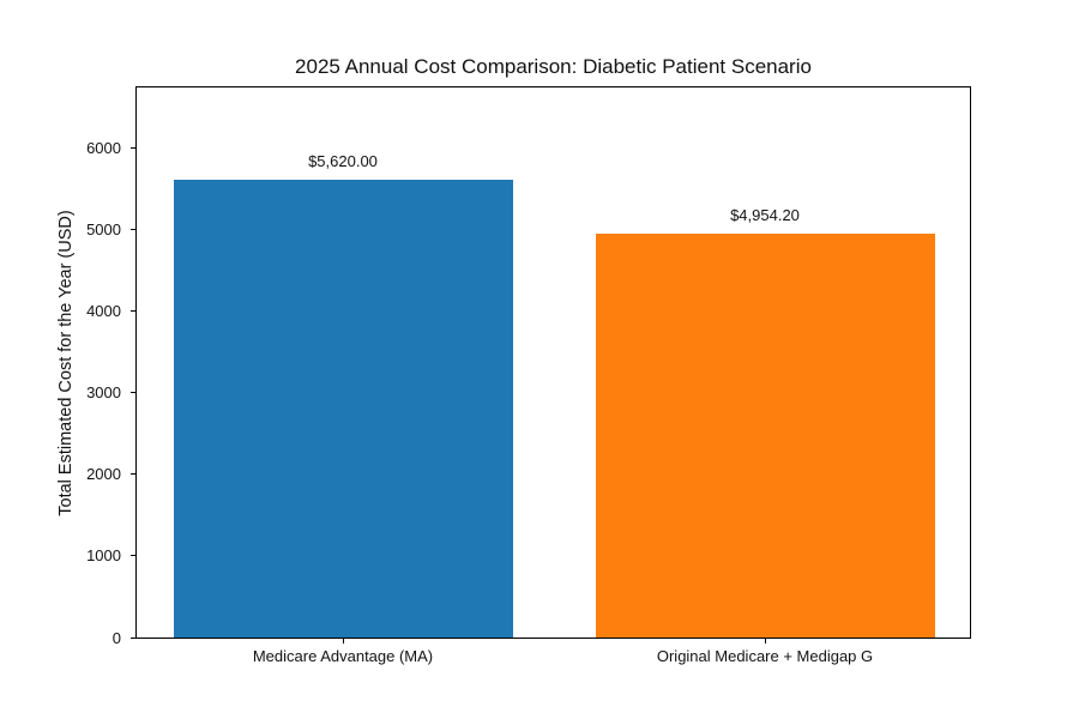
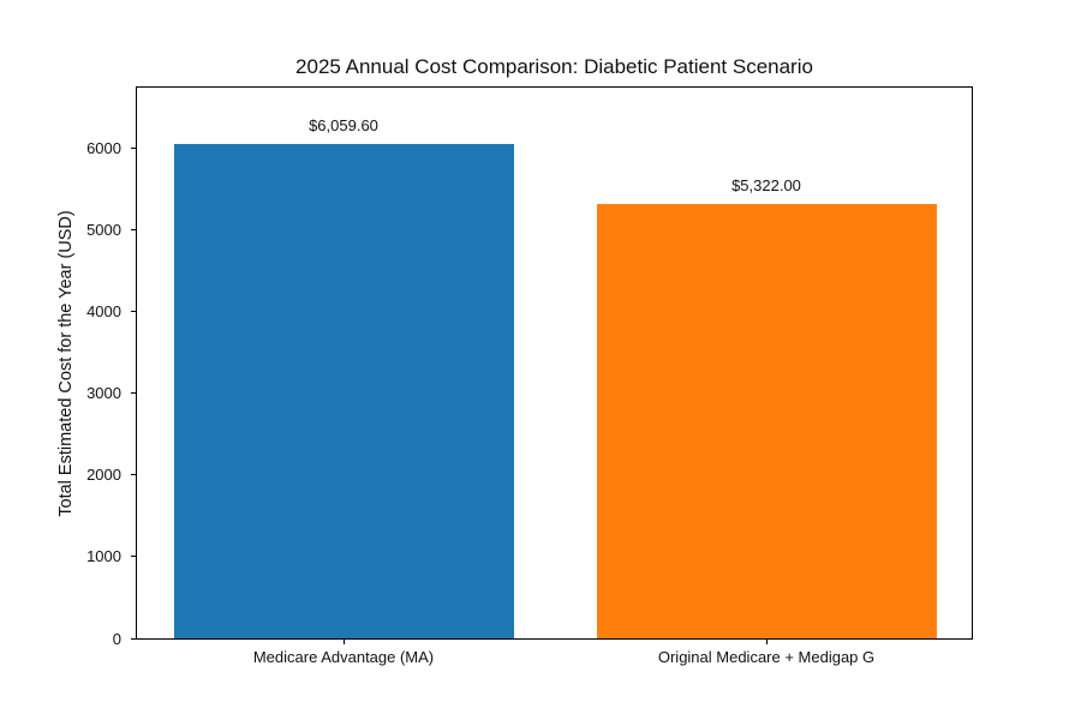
Medicare Advantage (MA): $5,620.00 -> $6,059.60
Original Medicare + Medigap G: $4,954.20 -> $5,322.00
